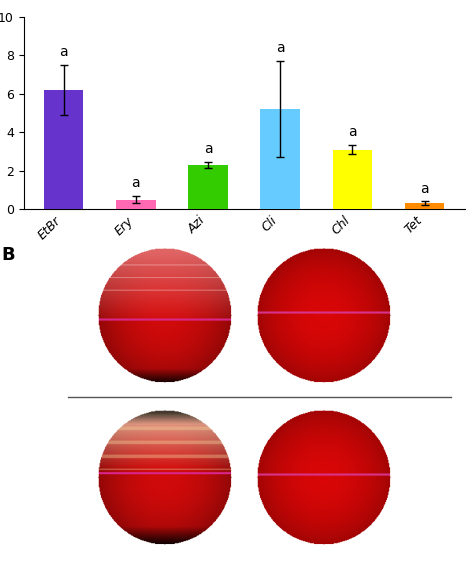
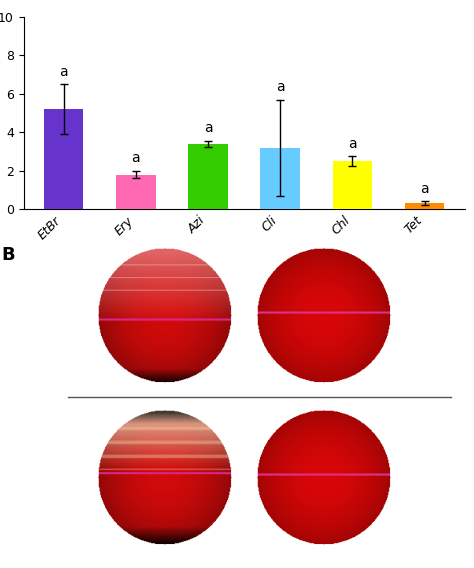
EtBr: 6.2 -> 5.2
Ery: 0.5 -> 1.8
Azi: 2.3 -> 3.4
Cli: 5.2 -> 3.2
Chl: 3.1 -> 2.5
